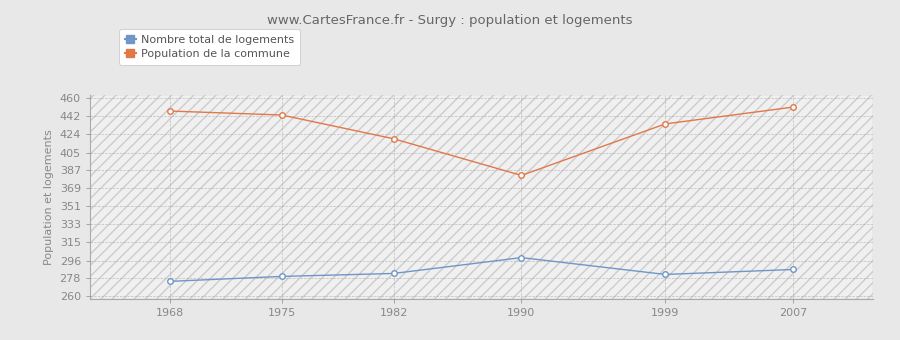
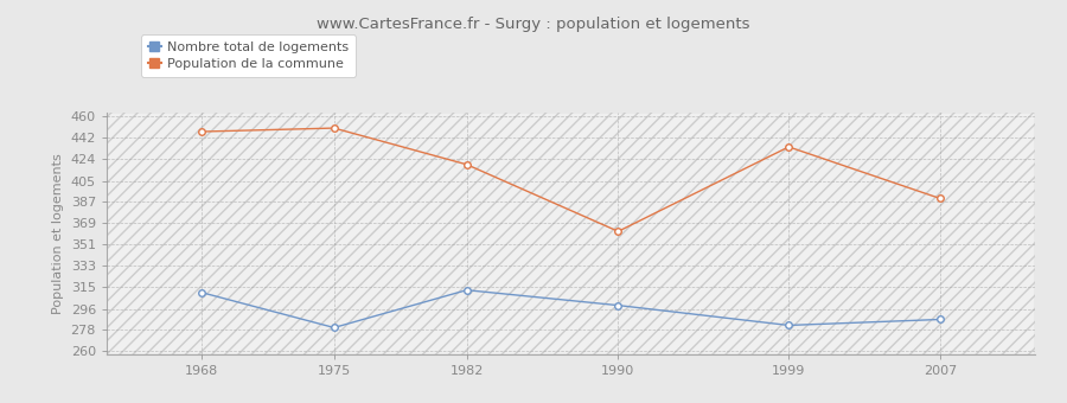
Nombre total de logements/1968: 275 -> 310
Population de la commune/1975: 443 -> 450
Nombre total de logements/1982: 283 -> 312
Population de la commune/1990: 382 -> 362
Population de la commune/2007: 451 -> 390
